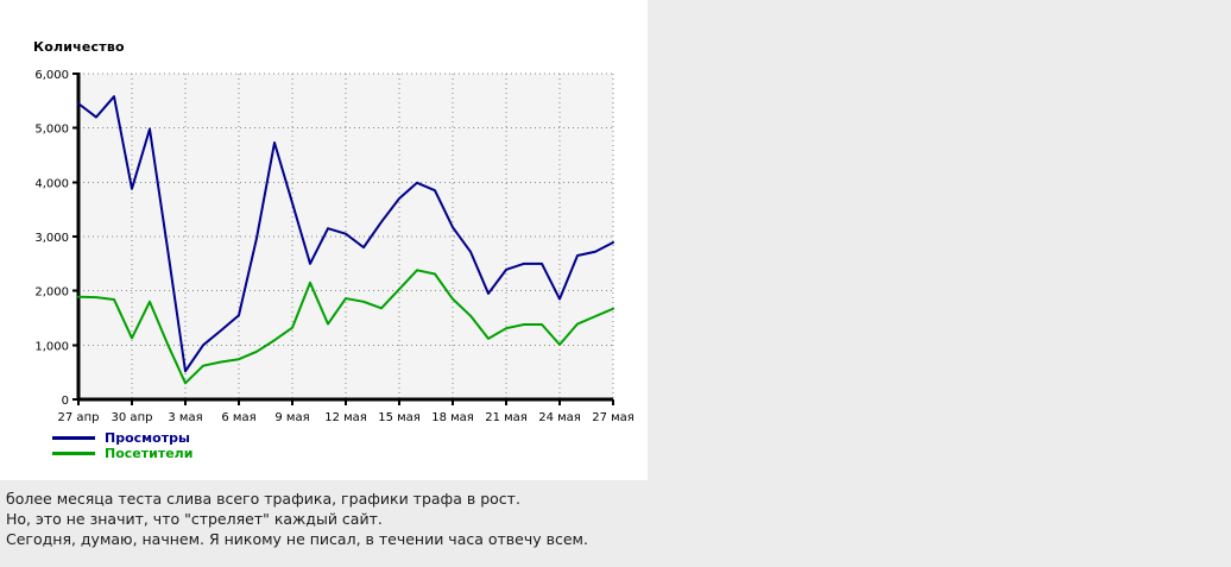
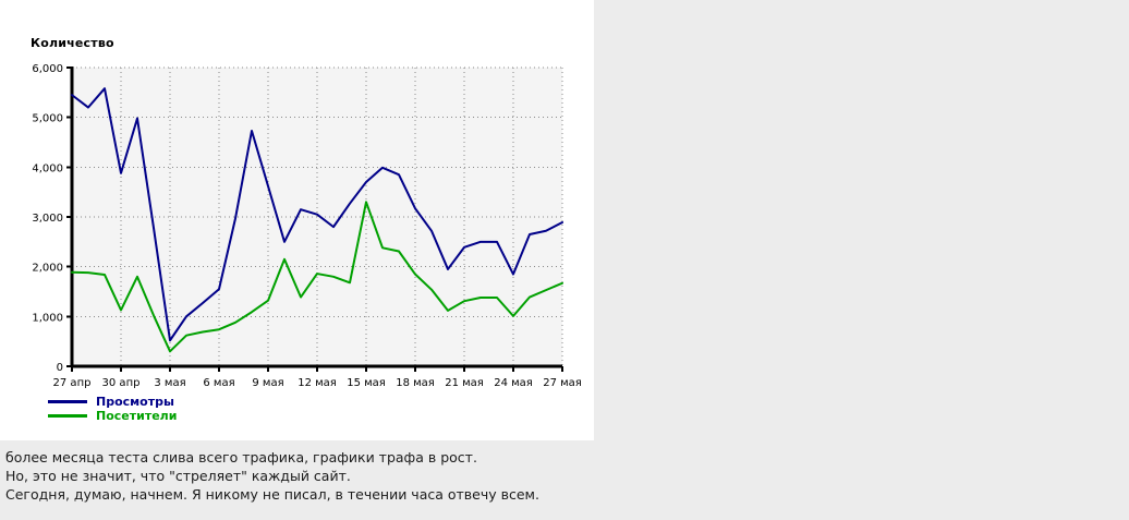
Посетители/15 мая: 2000 -> 3300
